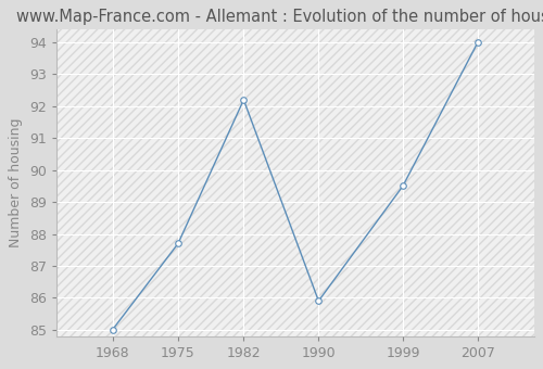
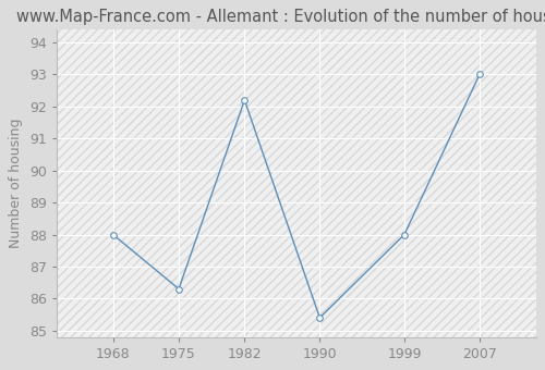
1968: 85.0 -> 88.0
1975: 87.7 -> 86.3
1990: 85.9 -> 85.4
1999: 89.5 -> 88.0
2007: 94.0 -> 93.0
